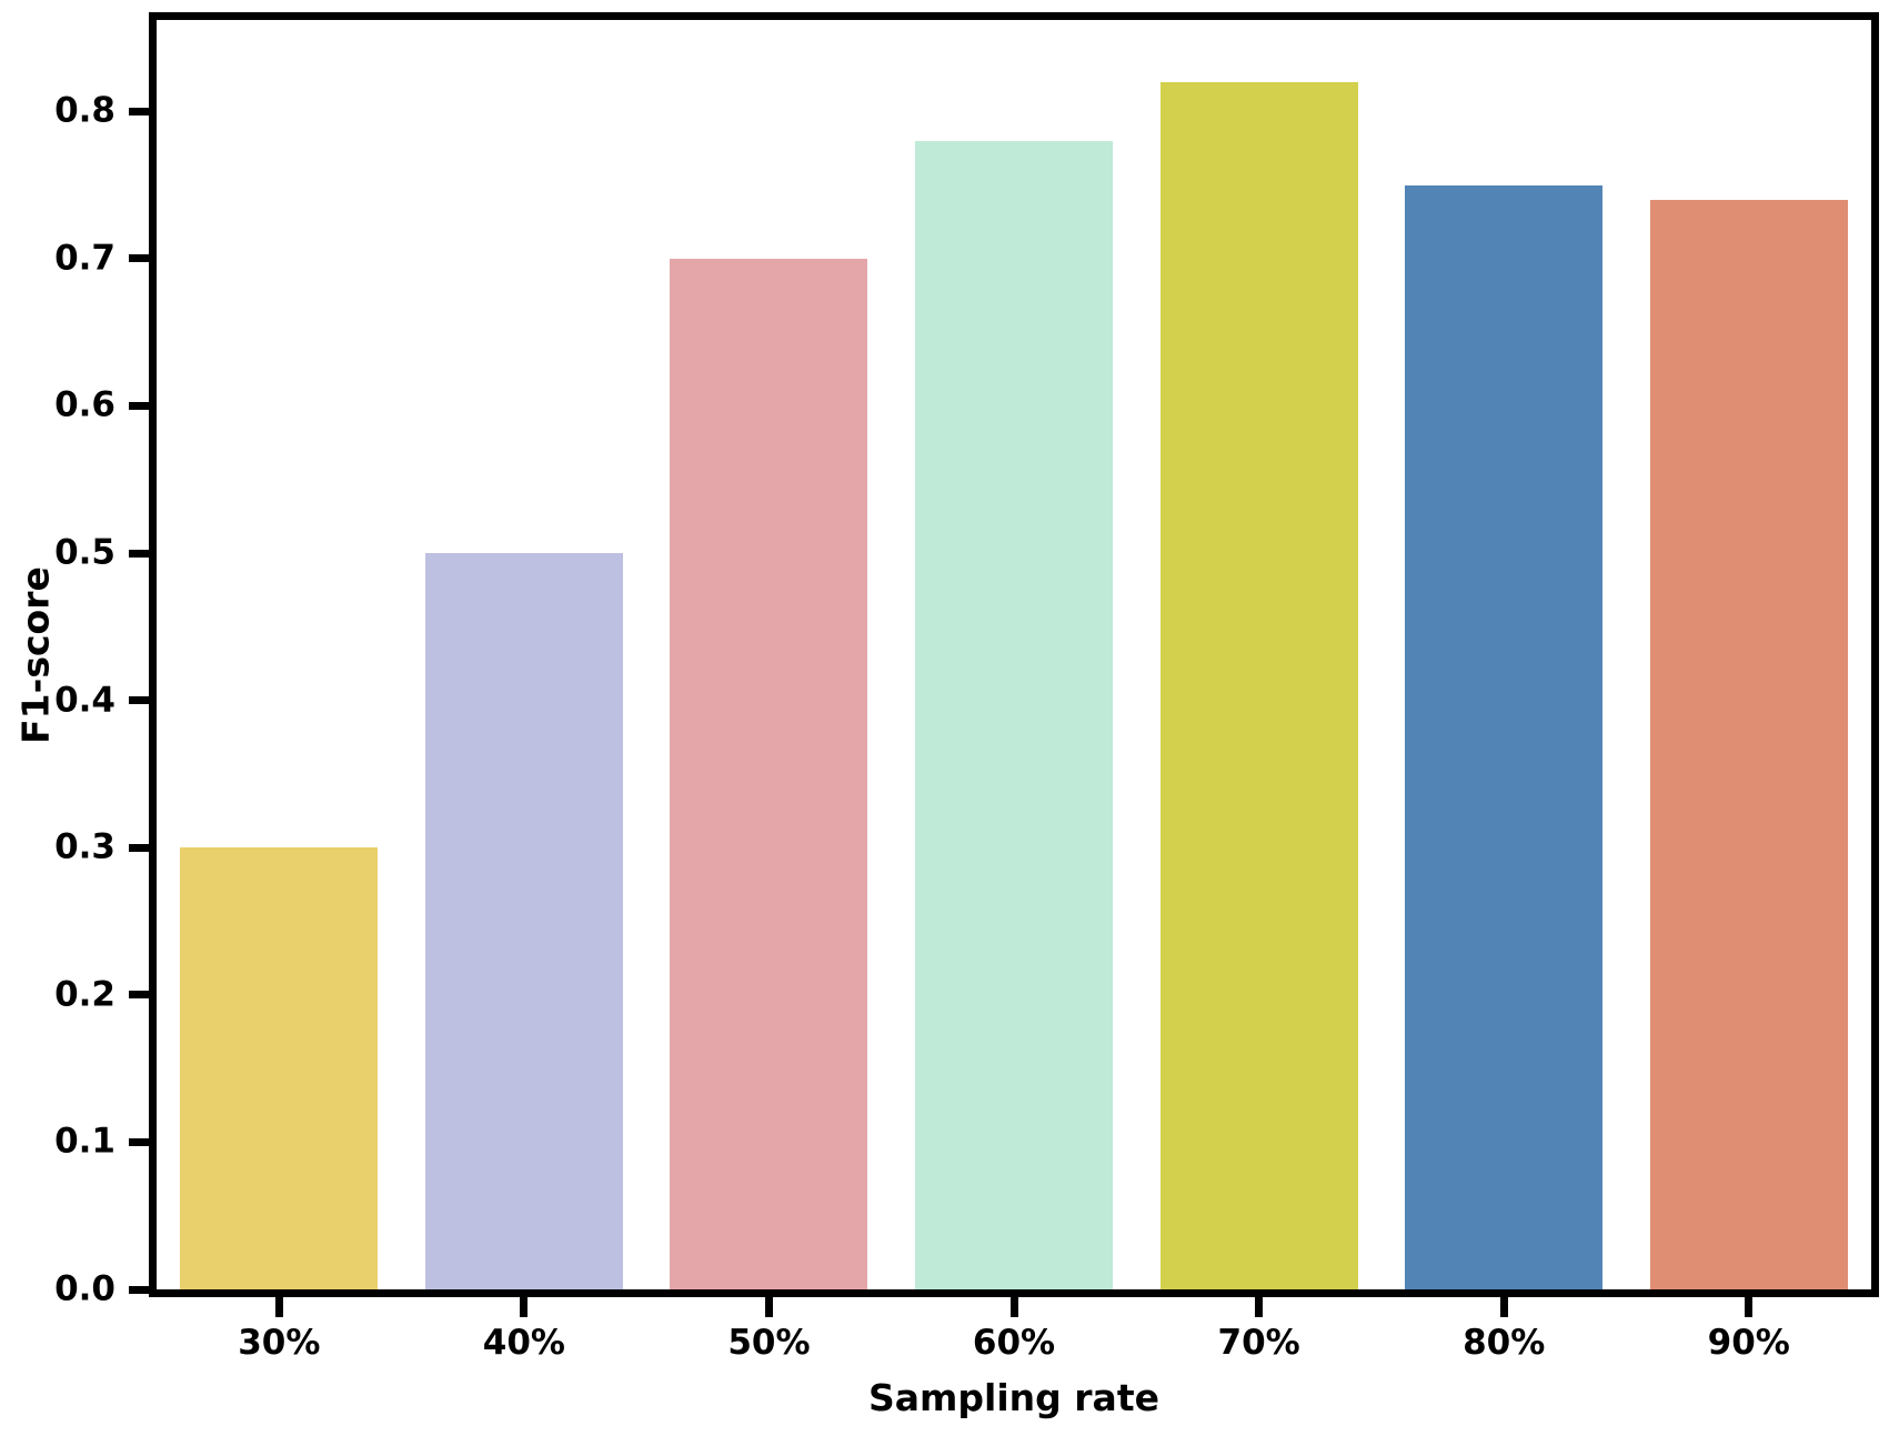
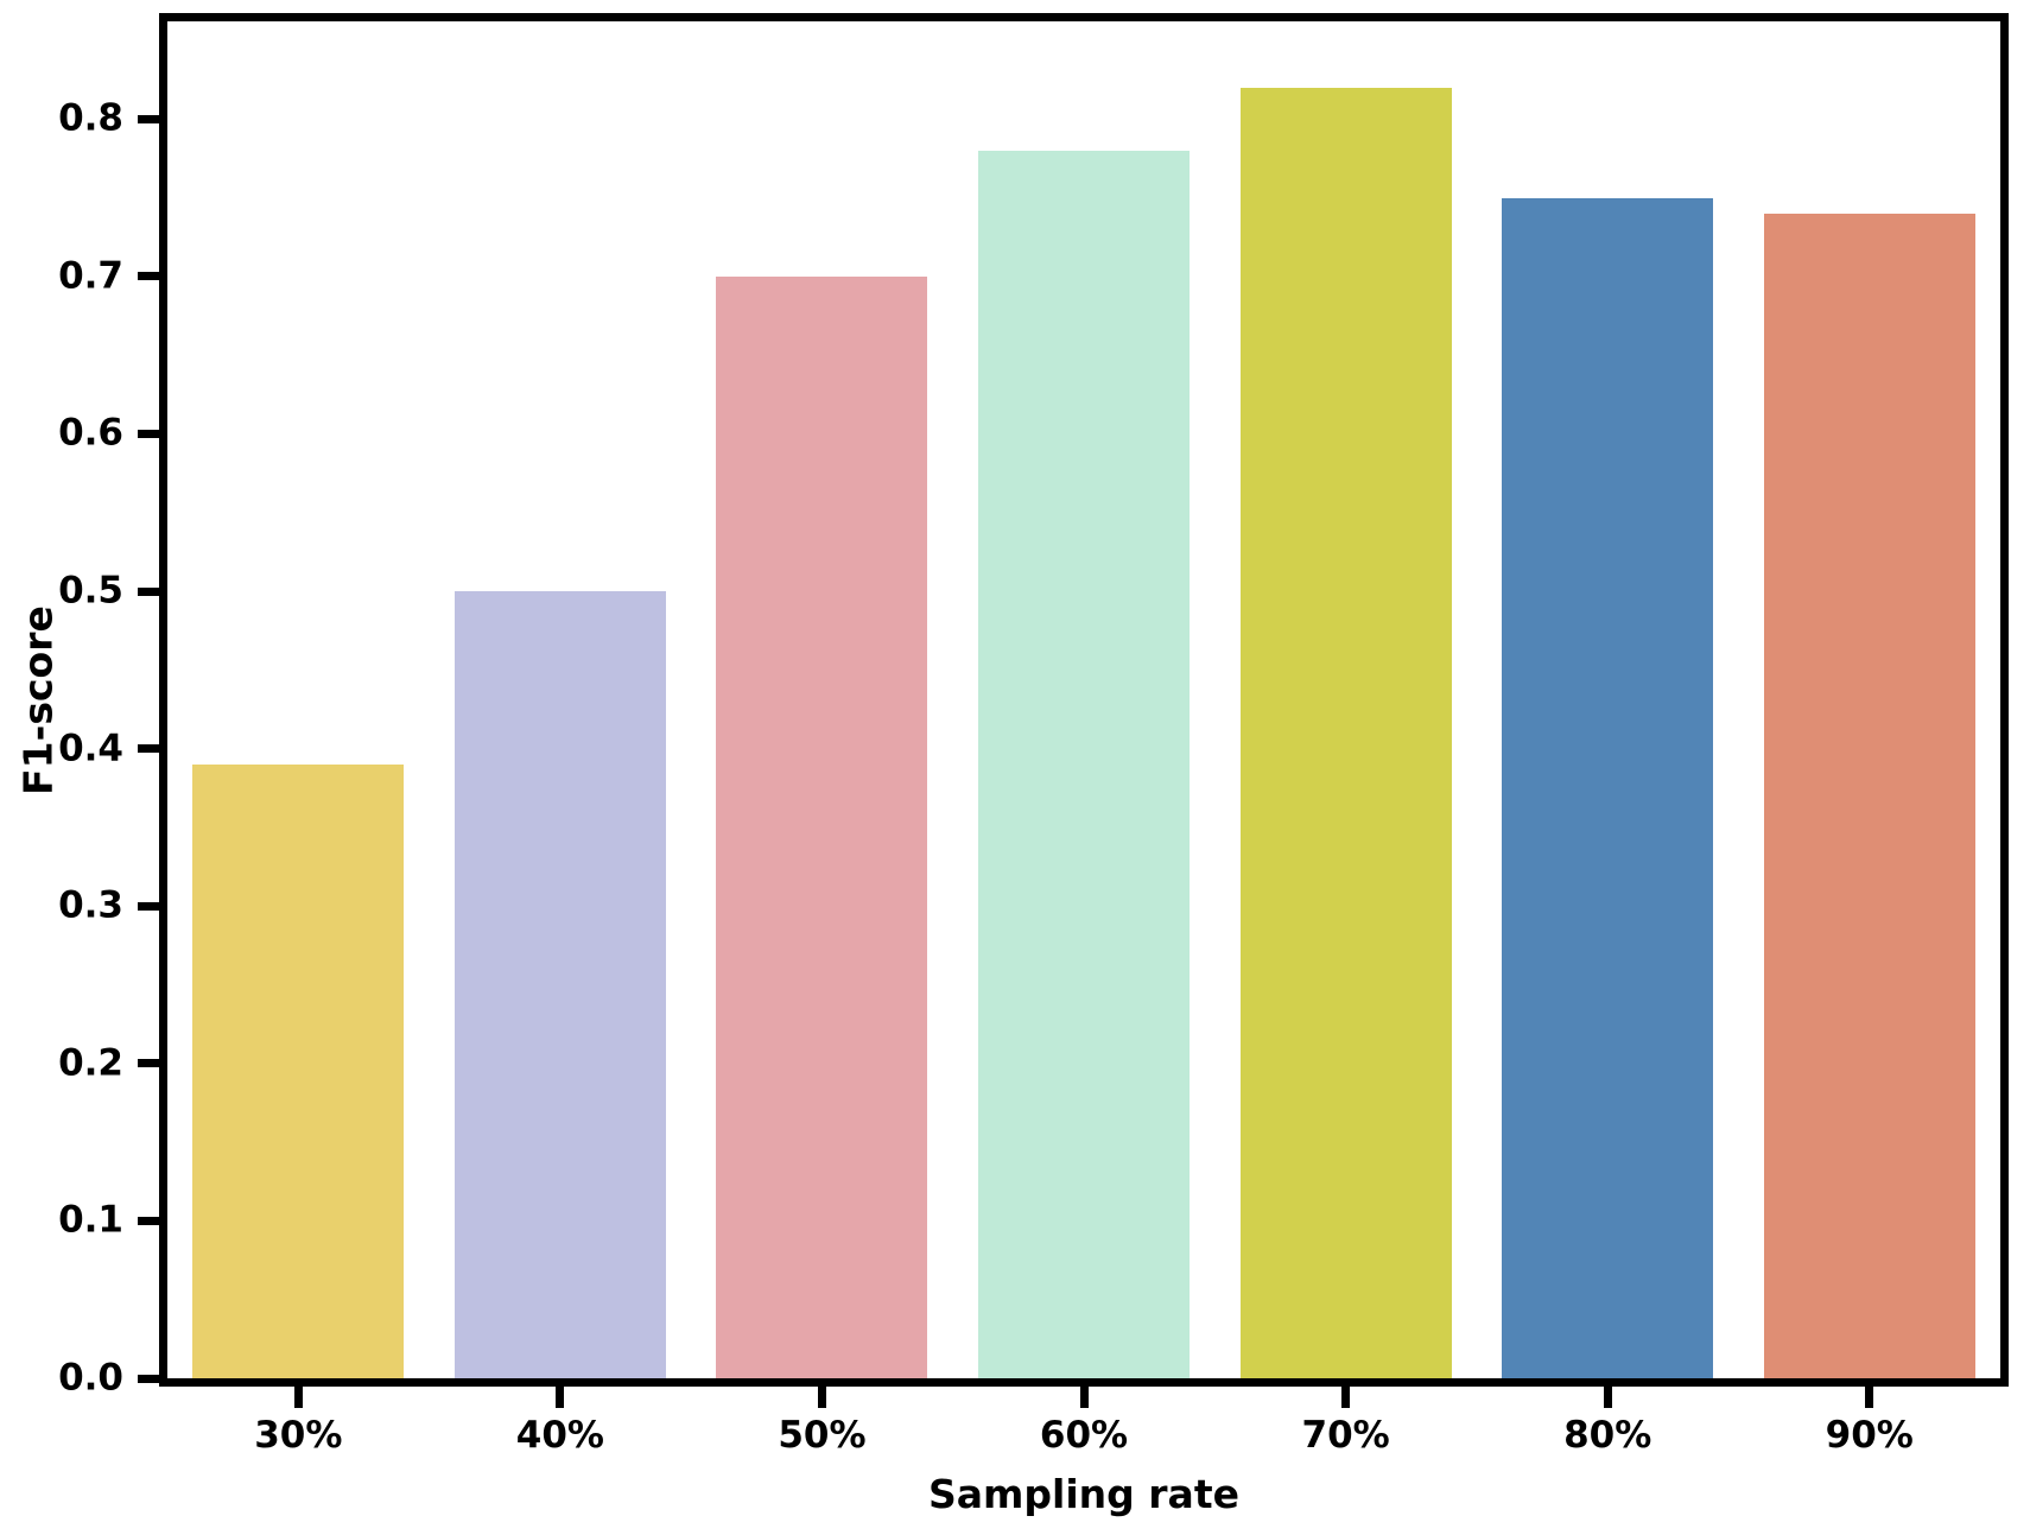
30%: 0.30 -> 0.39
